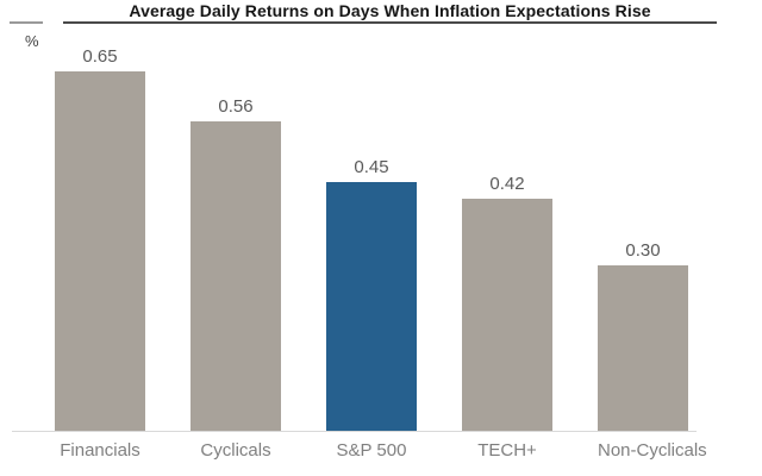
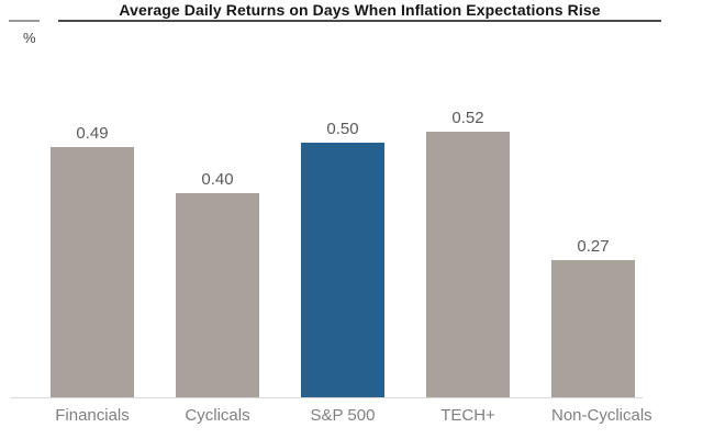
Financials: 0.65 -> 0.49
Cyclicals: 0.56 -> 0.40
S&P 500: 0.45 -> 0.50
TECH+: 0.42 -> 0.52
Non-Cyclicals: 0.30 -> 0.27
